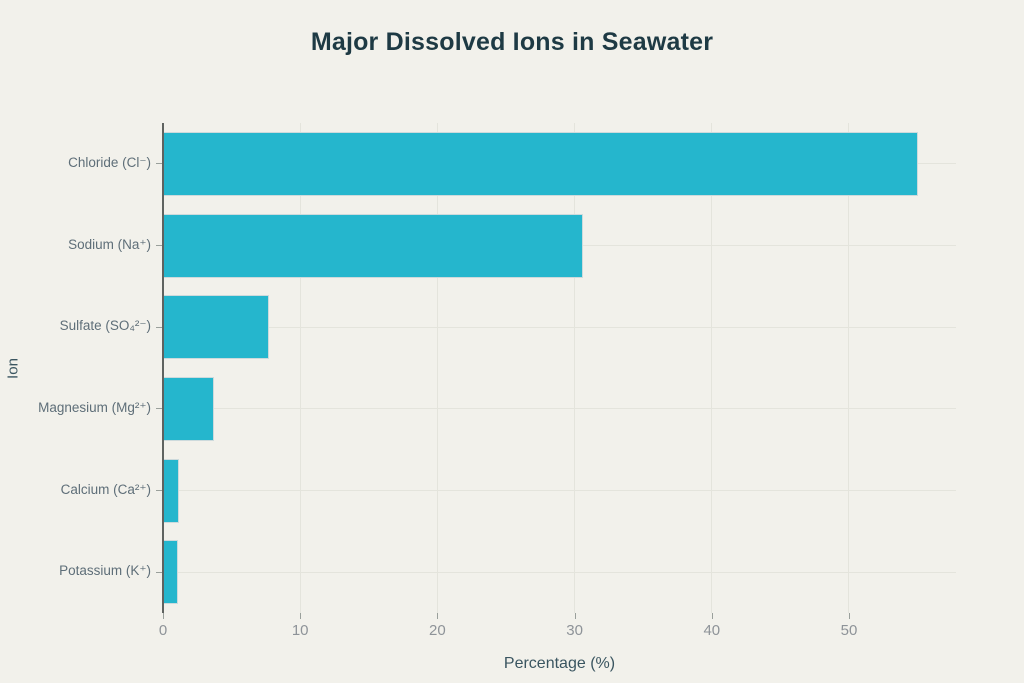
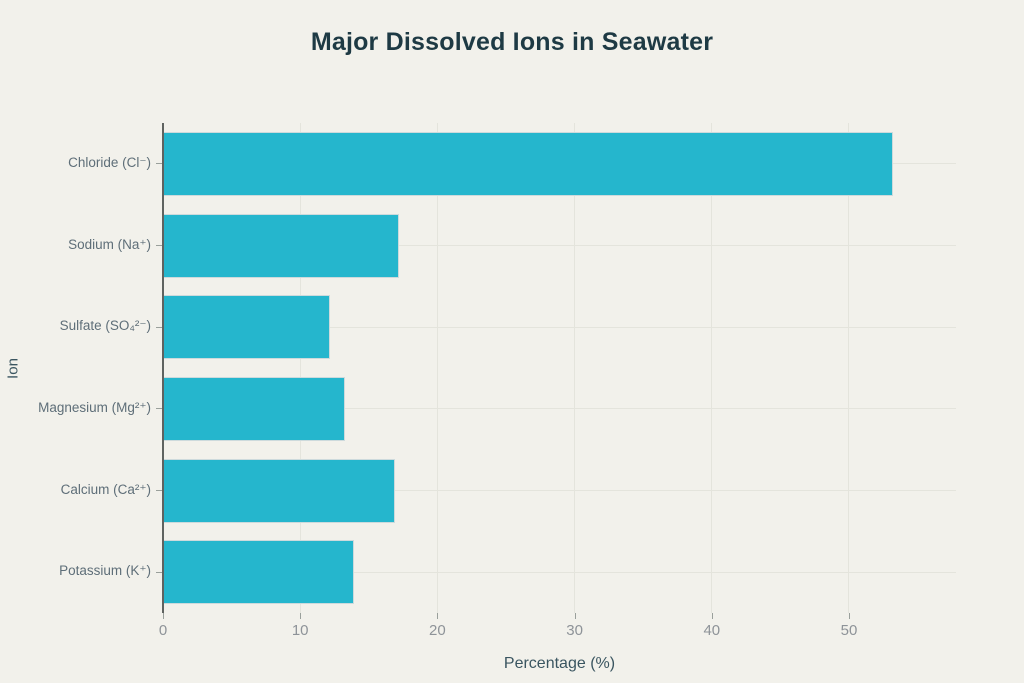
Chloride (Cl⁻): 55.0 -> 53.2
Sodium (Na⁺): 30.6 -> 17.2
Sulfate (SO₄²⁻): 7.7 -> 12.2
Magnesium (Mg²⁺): 3.7 -> 13.3
Calcium (Ca²⁺): 1.2 -> 16.9
Potassium (K⁺): 1.1 -> 13.9
